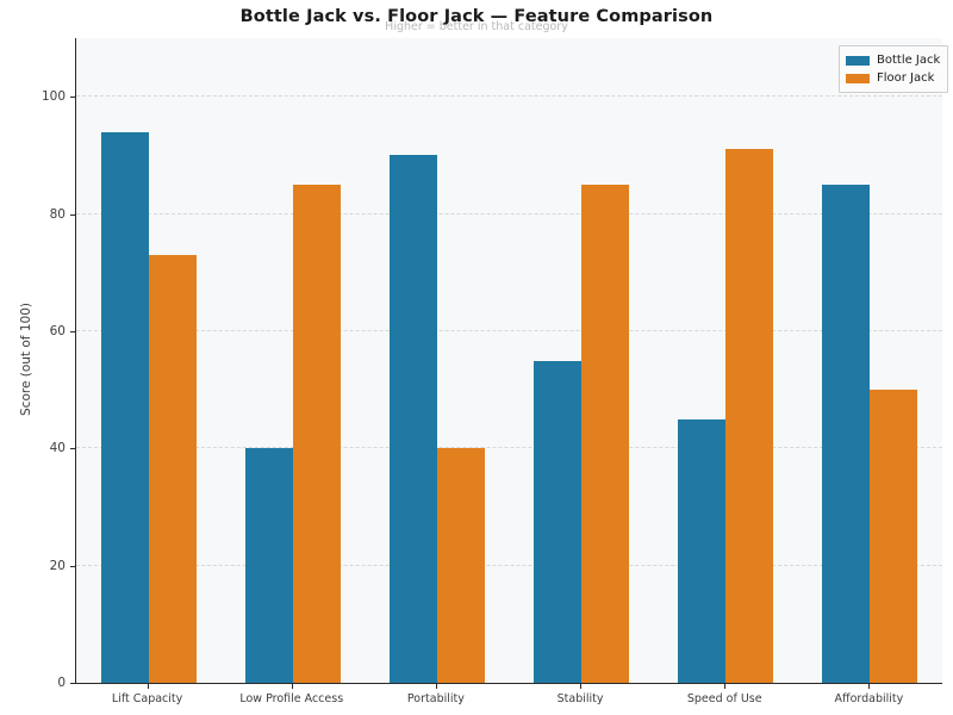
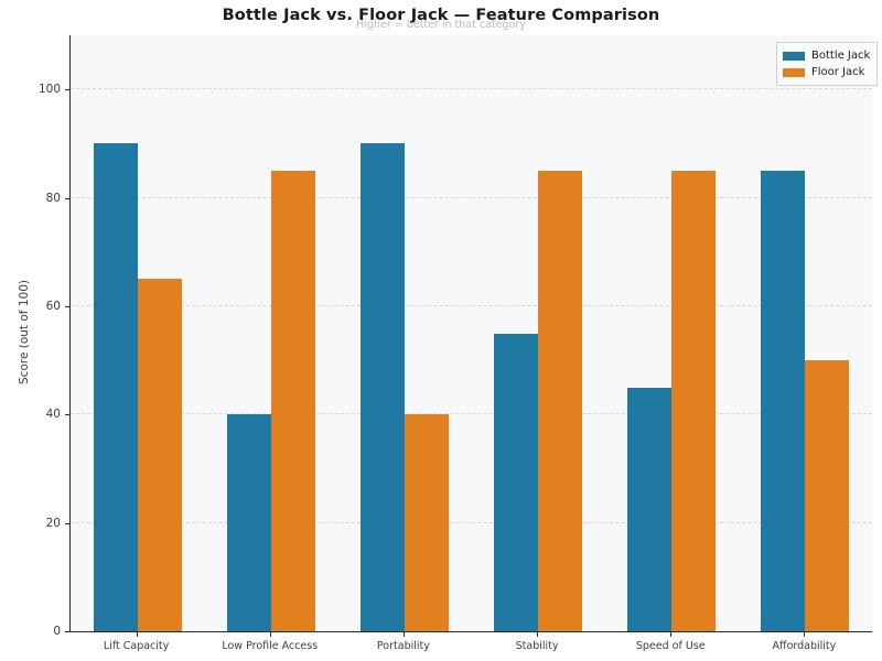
Bottle Jack/Lift Capacity: 94 -> 90
Floor Jack/Lift Capacity: 73 -> 65
Floor Jack/Speed of Use: 91 -> 85
